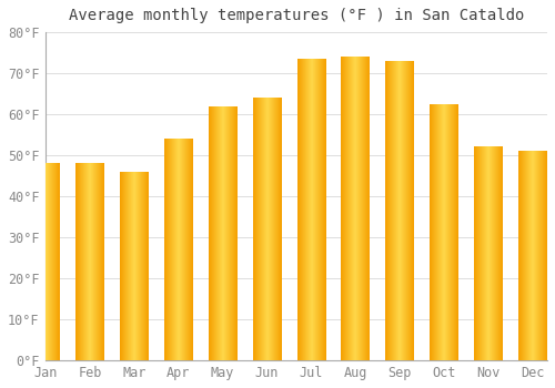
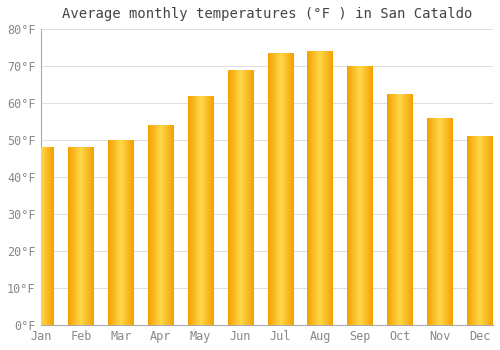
Mar: 46.0°F -> 50.0°F
Jun: 64.0°F -> 69.0°F
Sep: 73.0°F -> 70.0°F
Nov: 52.0°F -> 56.0°F
